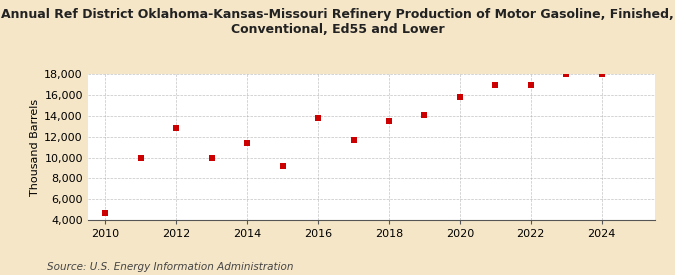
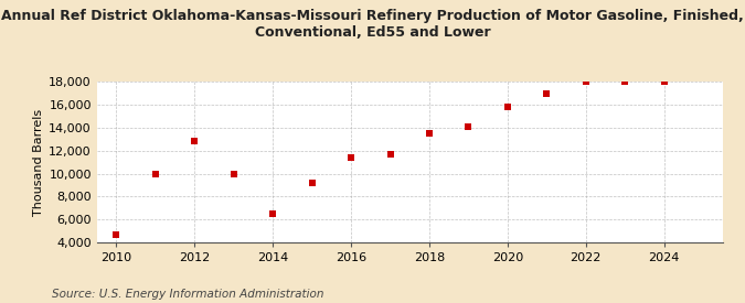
2014: 11,400 -> 6,500
2016: 13,800 -> 11,400
2022: 17,000 -> 18,000
